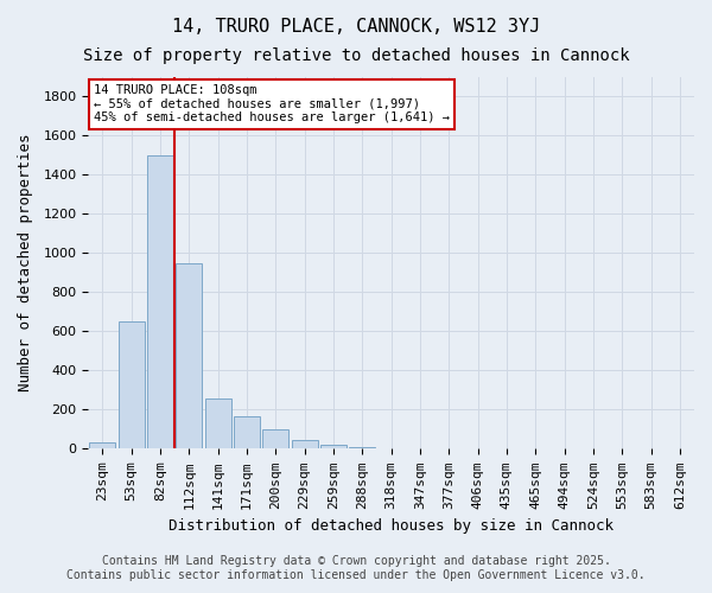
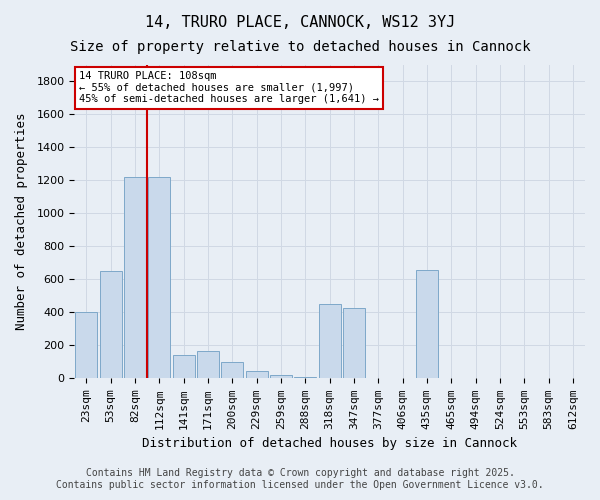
23sqm: 30 -> 400
82sqm: 1500 -> 1220
112sqm: 950 -> 1220
141sqm: 260 -> 140
318sqm: 0 -> 450
347sqm: 0 -> 430
435sqm: 0 -> 660
